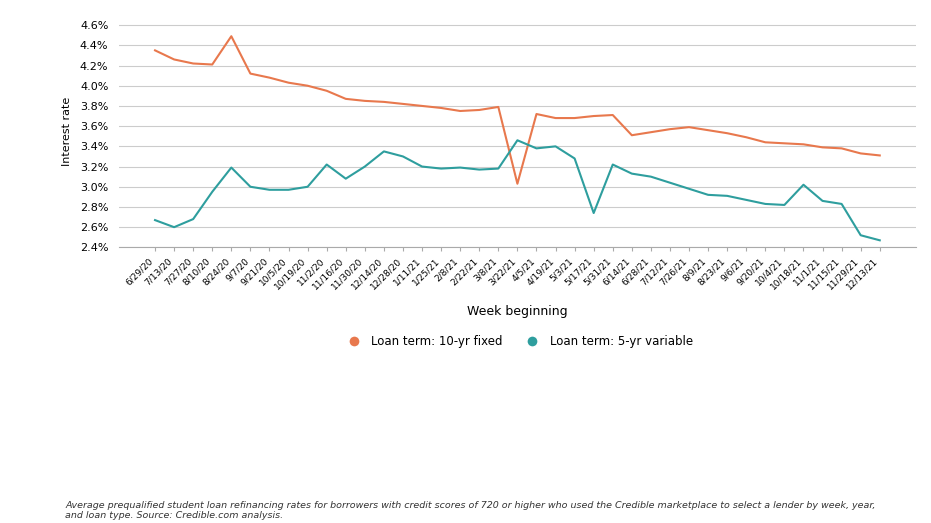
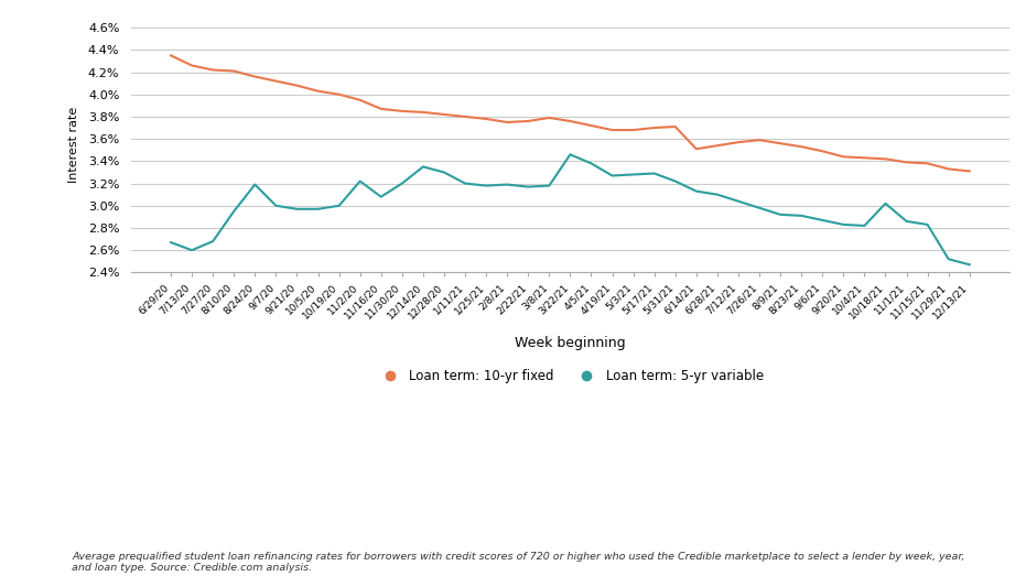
Loan term: 10-yr fixed/8/24/20: 4.49% -> 4.16%
Loan term: 10-yr fixed/3/22/21: 3.03% -> 3.76%
Loan term: 5-yr variable/4/19/21: 3.40% -> 3.27%
Loan term: 5-yr variable/5/17/21: 2.74% -> 3.29%
